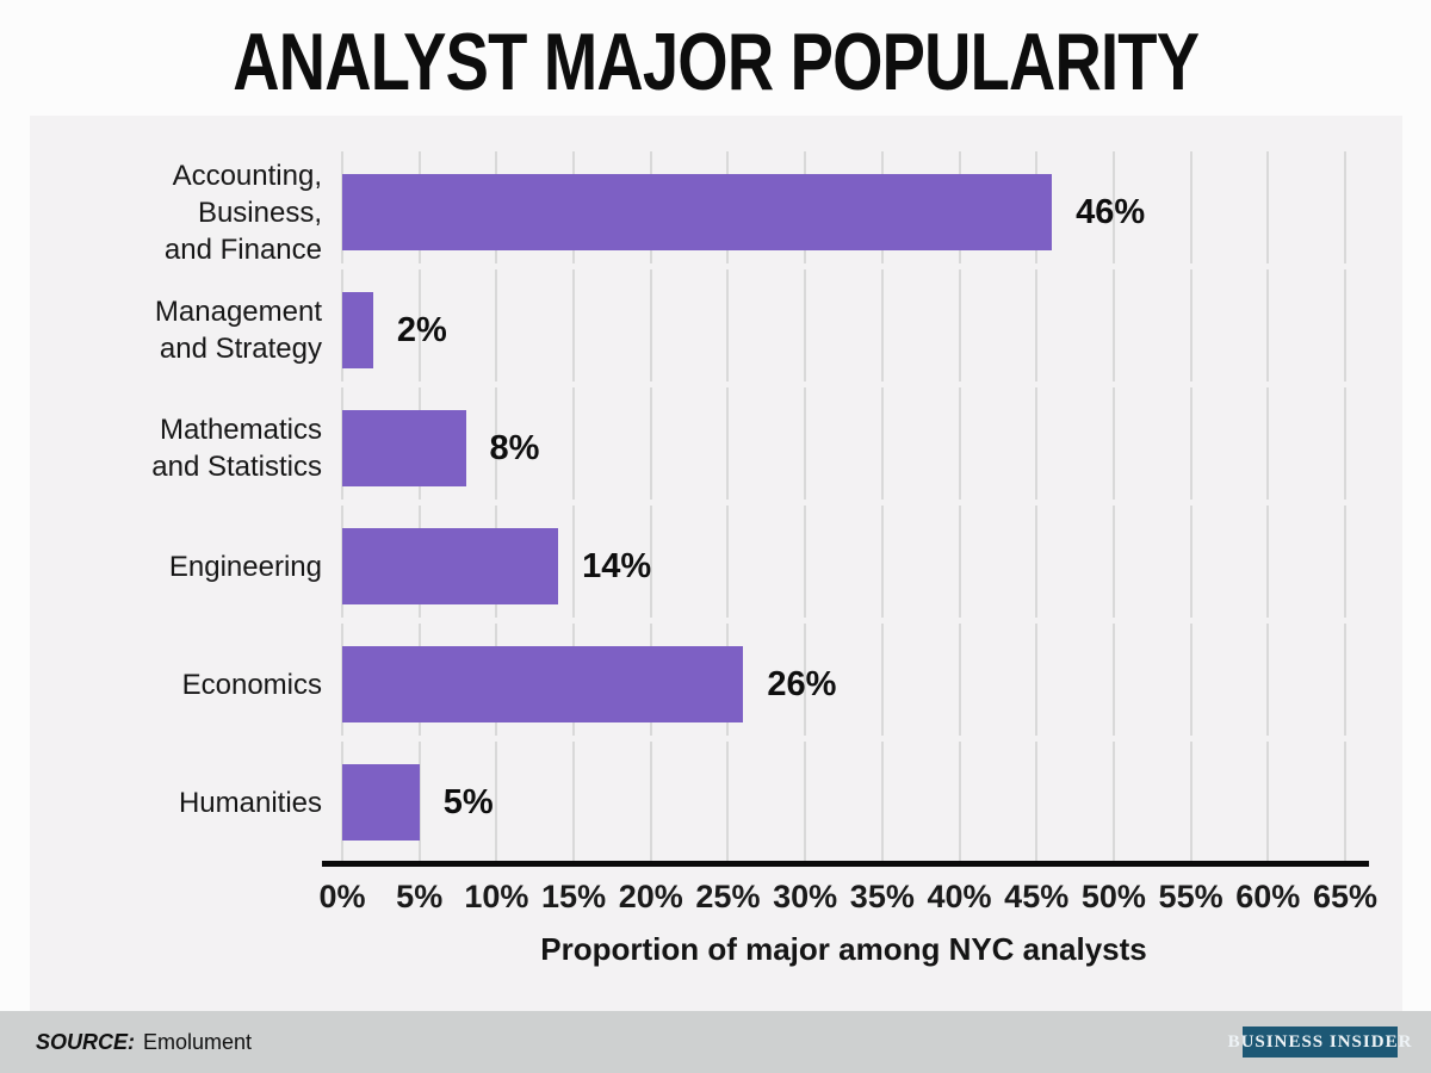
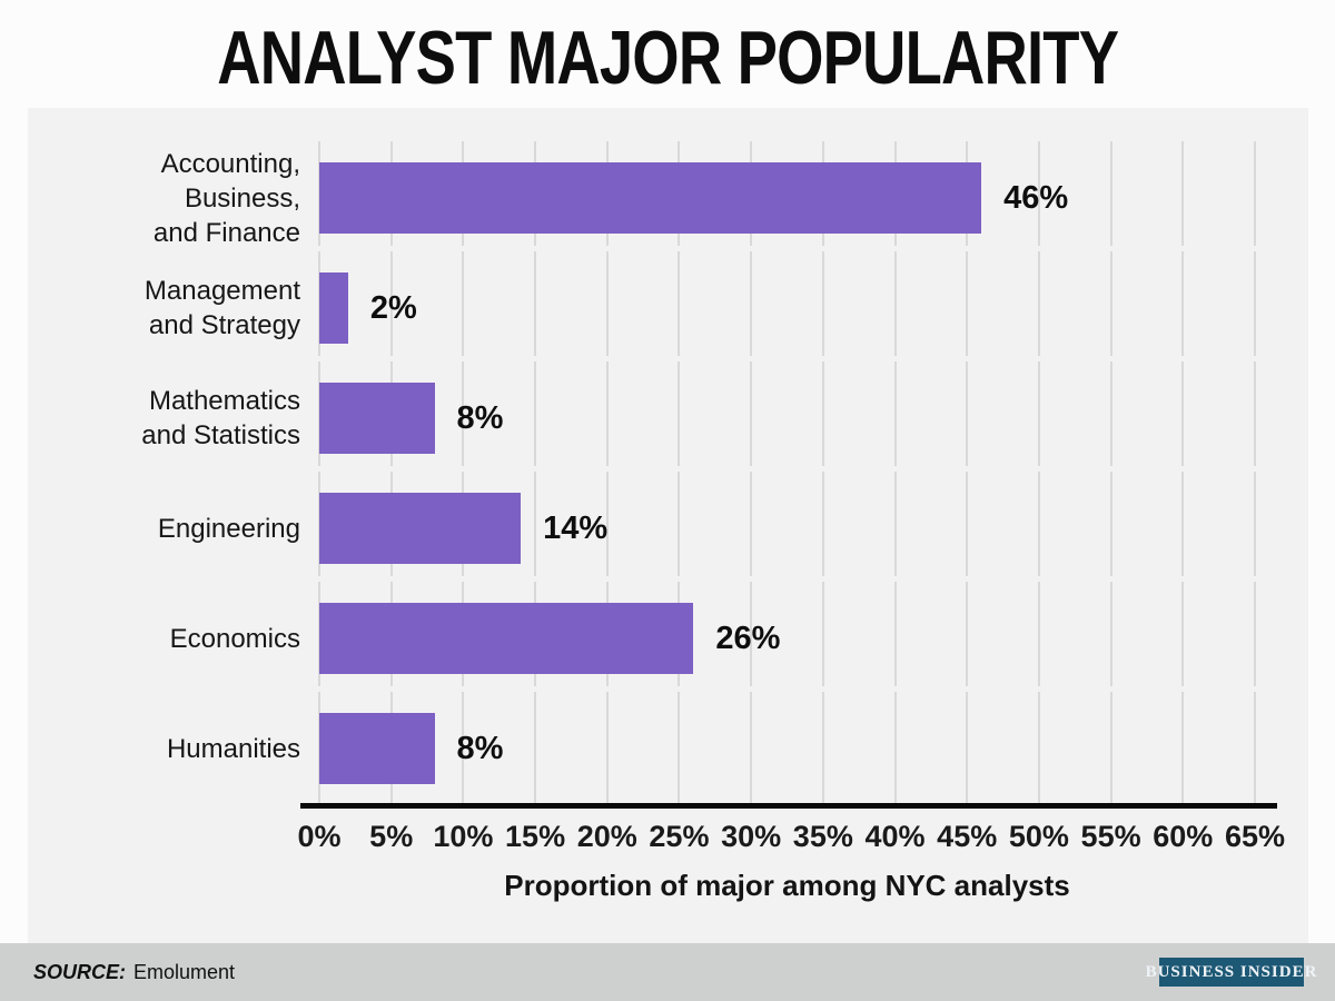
Humanities: 5% -> 8%
